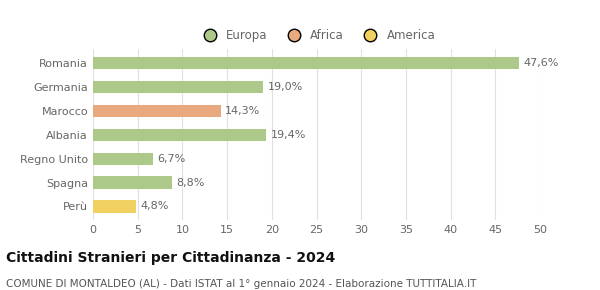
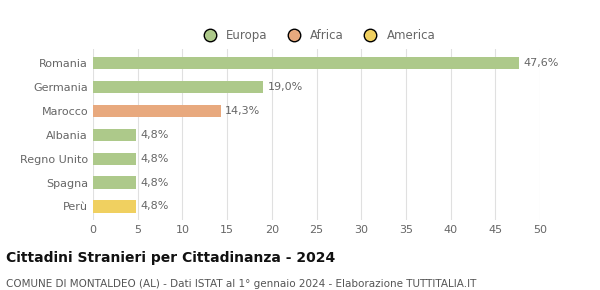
Albania: 19,4% -> 4,8%
Regno Unito: 6,7% -> 4,8%
Spagna: 8,8% -> 4,8%
